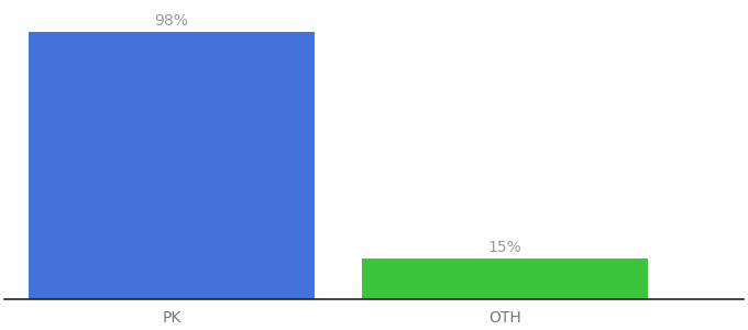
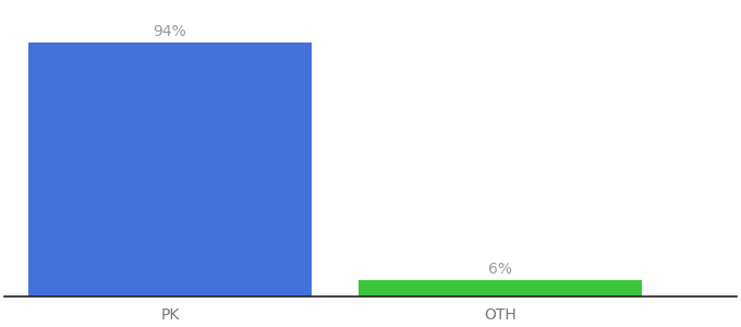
PK: 98% -> 94%
OTH: 15% -> 6%
